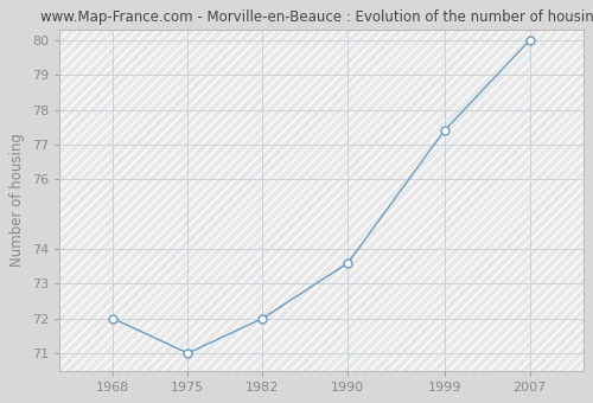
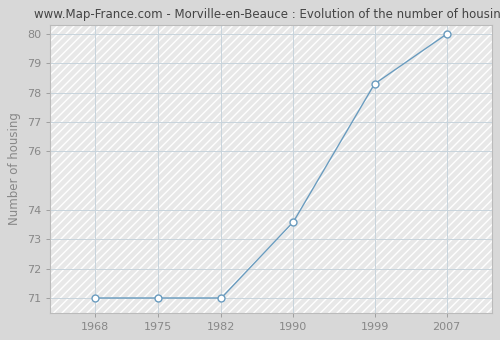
1968: 72.0 -> 71.0
1982: 72.0 -> 71.0
1999: 77.4 -> 78.3
